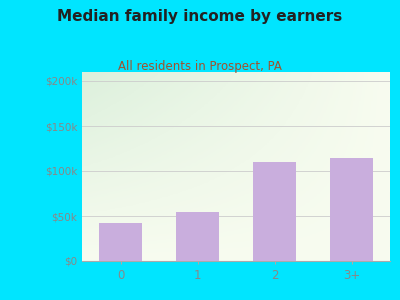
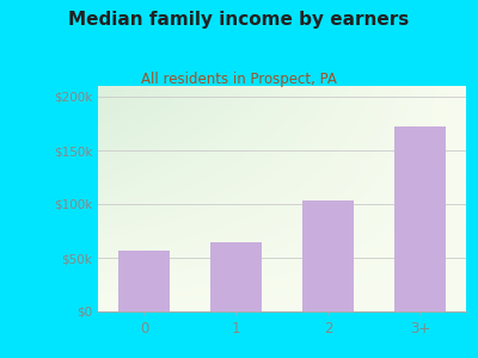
0: $42k -> $57k
1: $54k -> $65k
2: $110k -> $103k
3+: $114k -> $172k
